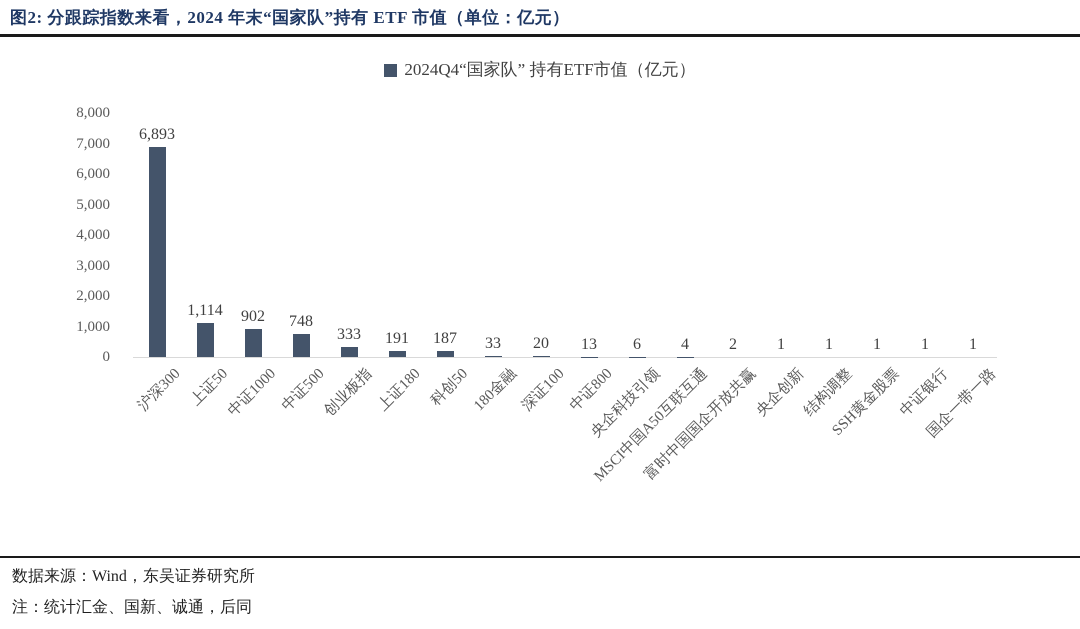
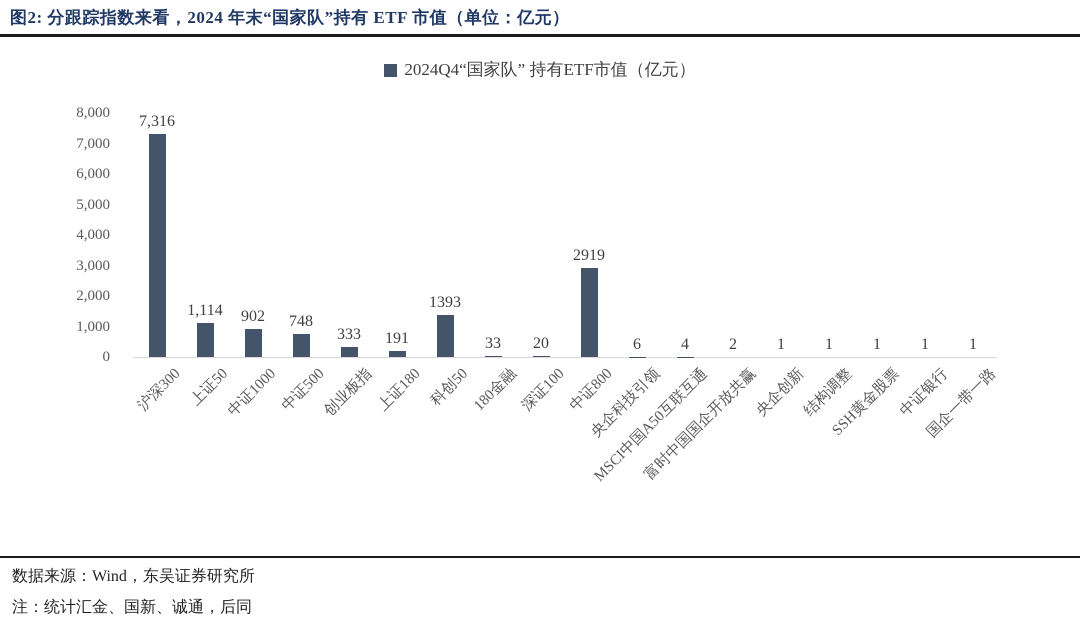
沪深300: 6,893 -> 7,316
科创50: 187 -> 1393
中证800: 13 -> 2919
